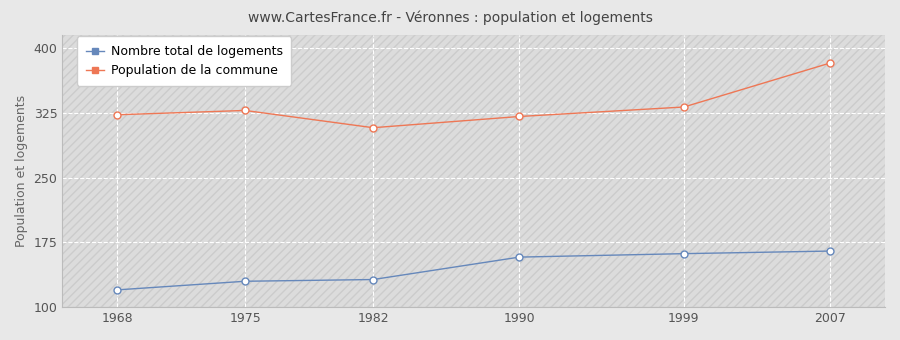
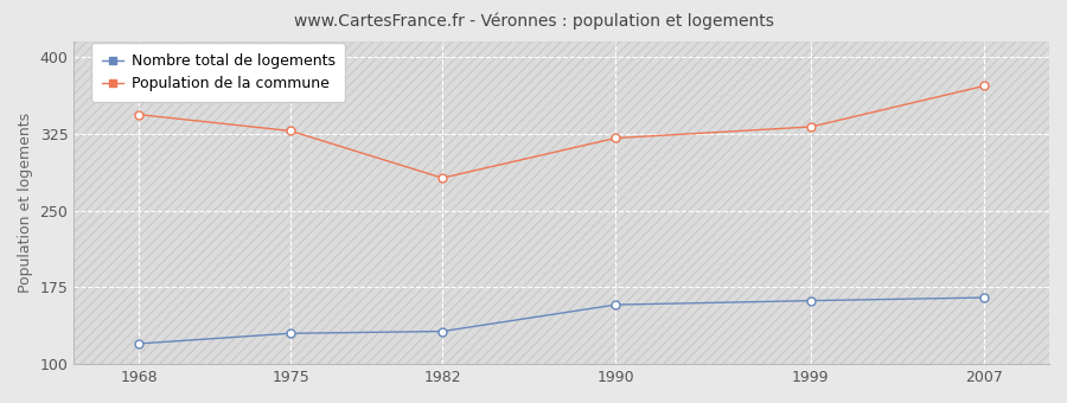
Population de la commune/1968: 323 -> 344
Population de la commune/1982: 308 -> 282
Population de la commune/2007: 383 -> 372
